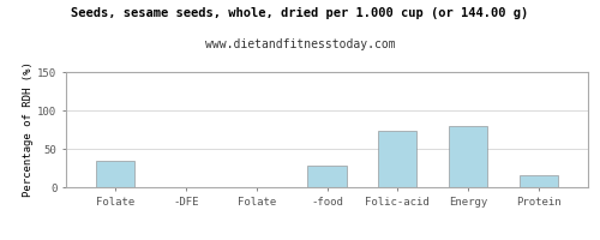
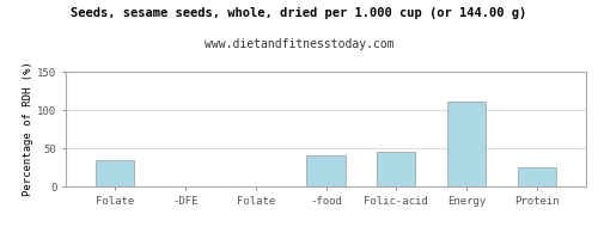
-food: 28 -> 40
Folic-acid: 74 -> 46
Energy: 80 -> 111
Protein: 16 -> 25
